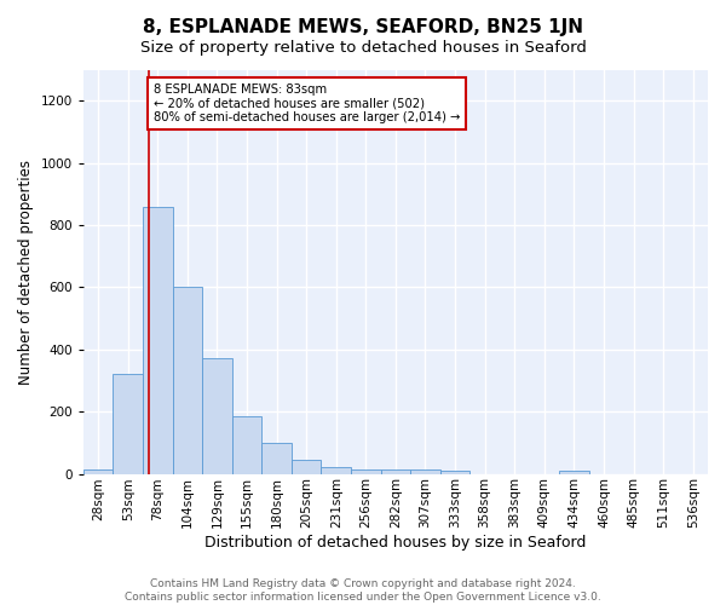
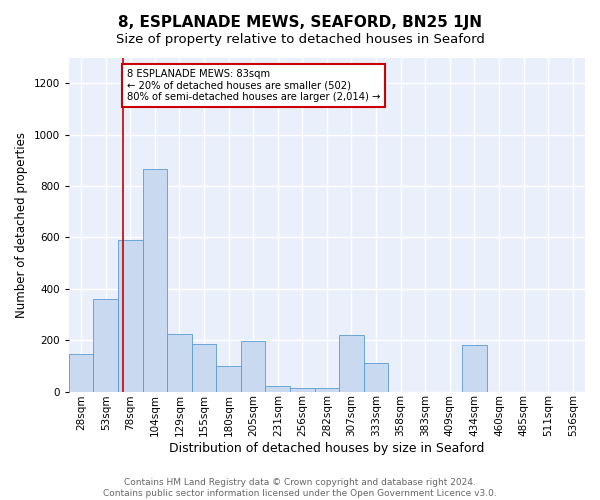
28sqm: 15 -> 145
53sqm: 320 -> 360
78sqm: 860 -> 590
104sqm: 600 -> 865
129sqm: 370 -> 225
205sqm: 45 -> 195
307sqm: 15 -> 220
333sqm: 10 -> 110
434sqm: 10 -> 180
